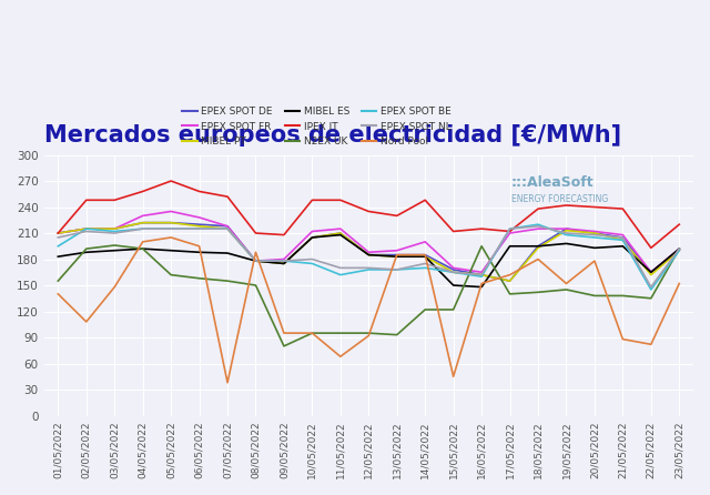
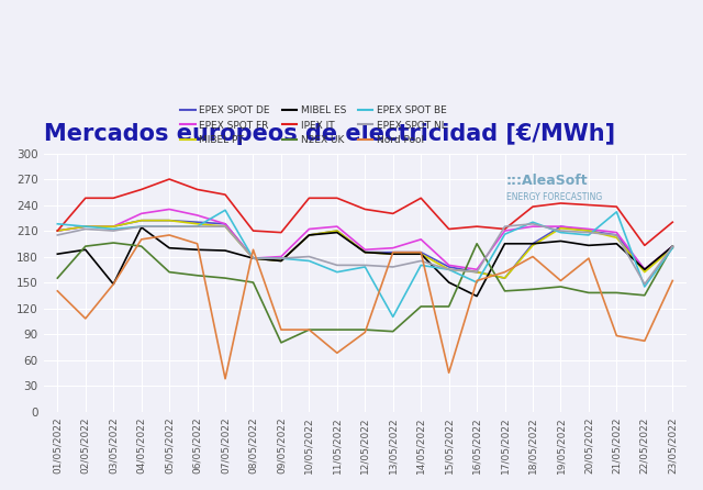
EPEX SPOT BE/01/05/2022: 195 -> 218
MIBEL ES/03/05/2022: 190 -> 148
MIBEL ES/04/05/2022: 192 -> 214
EPEX SPOT BE/07/05/2022: 215 -> 234
EPEX SPOT BE/13/05/2022: 168 -> 110
MIBEL ES/16/05/2022: 148 -> 134
EPEX SPOT BE/16/05/2022: 160 -> 150
EPEX SPOT BE/17/05/2022: 215 -> 206
EPEX SPOT BE/21/05/2022: 202 -> 232
